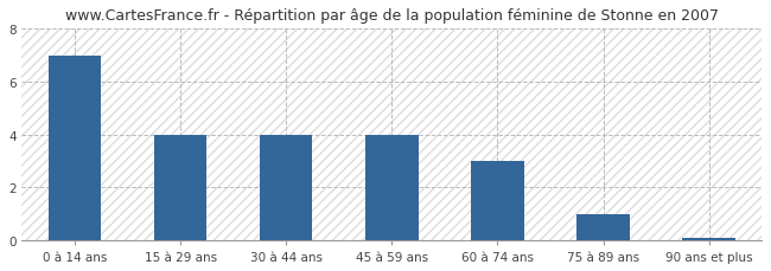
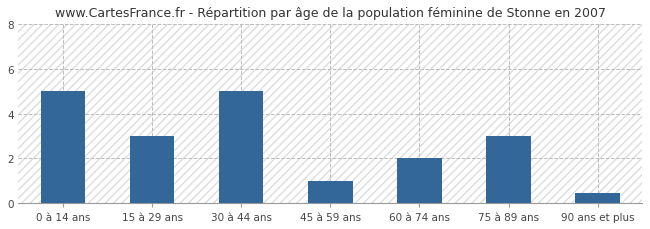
0 à 14 ans: 7.00 -> 5.00
15 à 29 ans: 4.00 -> 3.00
30 à 44 ans: 4.00 -> 5.00
45 à 59 ans: 4.00 -> 1.00
60 à 74 ans: 3.00 -> 2.00
75 à 89 ans: 1.00 -> 3.00
90 ans et plus: 0.07 -> 0.45
